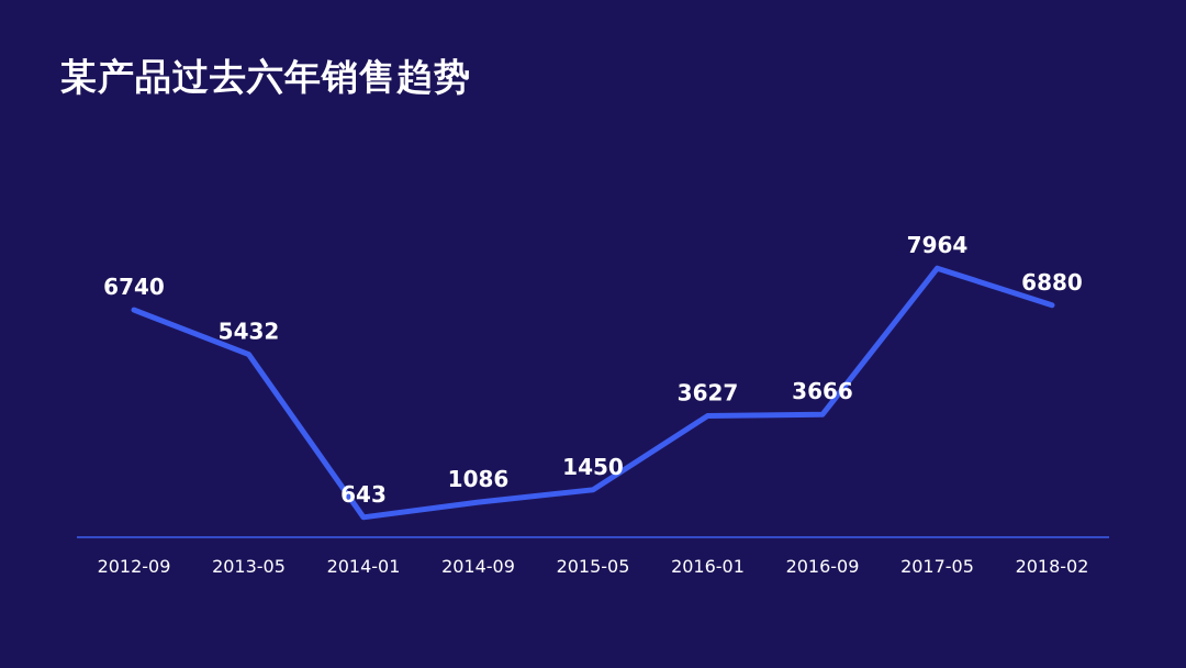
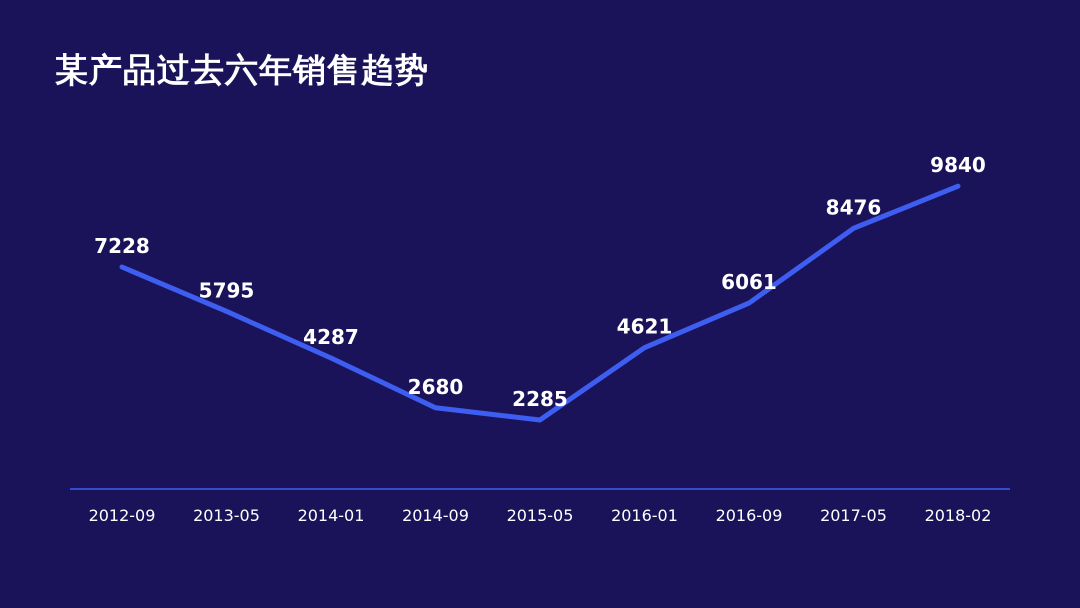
2012-09: 6740 -> 7228
2013-05: 5432 -> 5795
2014-01: 643 -> 4287
2014-09: 1086 -> 2680
2015-05: 1450 -> 2285
2016-01: 3627 -> 4621
2016-09: 3666 -> 6061
2017-05: 7964 -> 8476
2018-02: 6880 -> 9840
